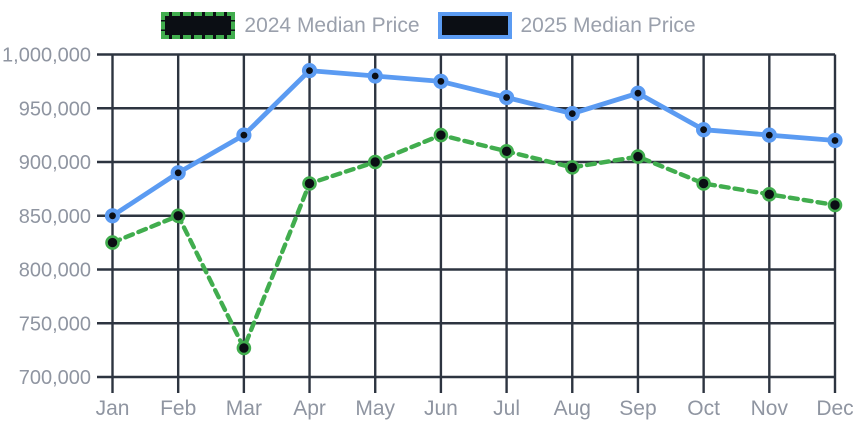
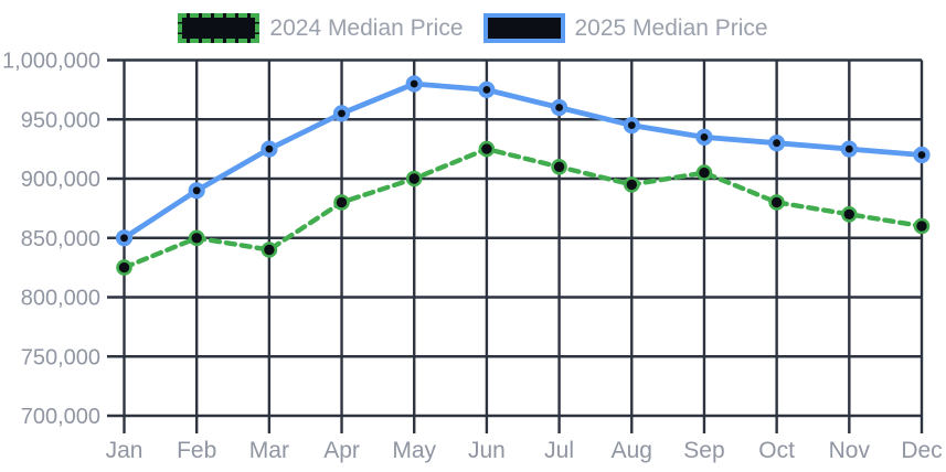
2024 Median Price/Mar: 727000 -> 840000
2025 Median Price/Apr: 985000 -> 955000
2025 Median Price/Sep: 964000 -> 935000
